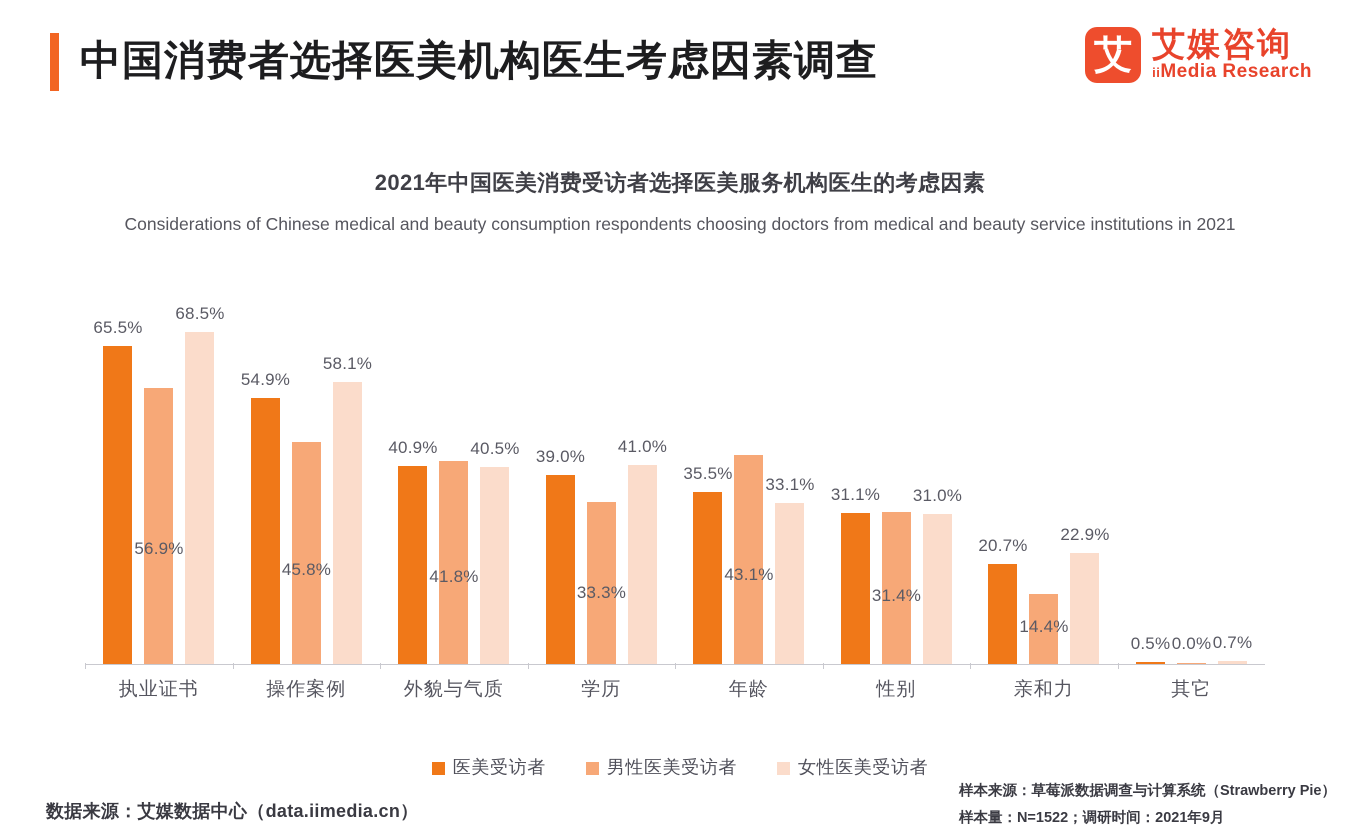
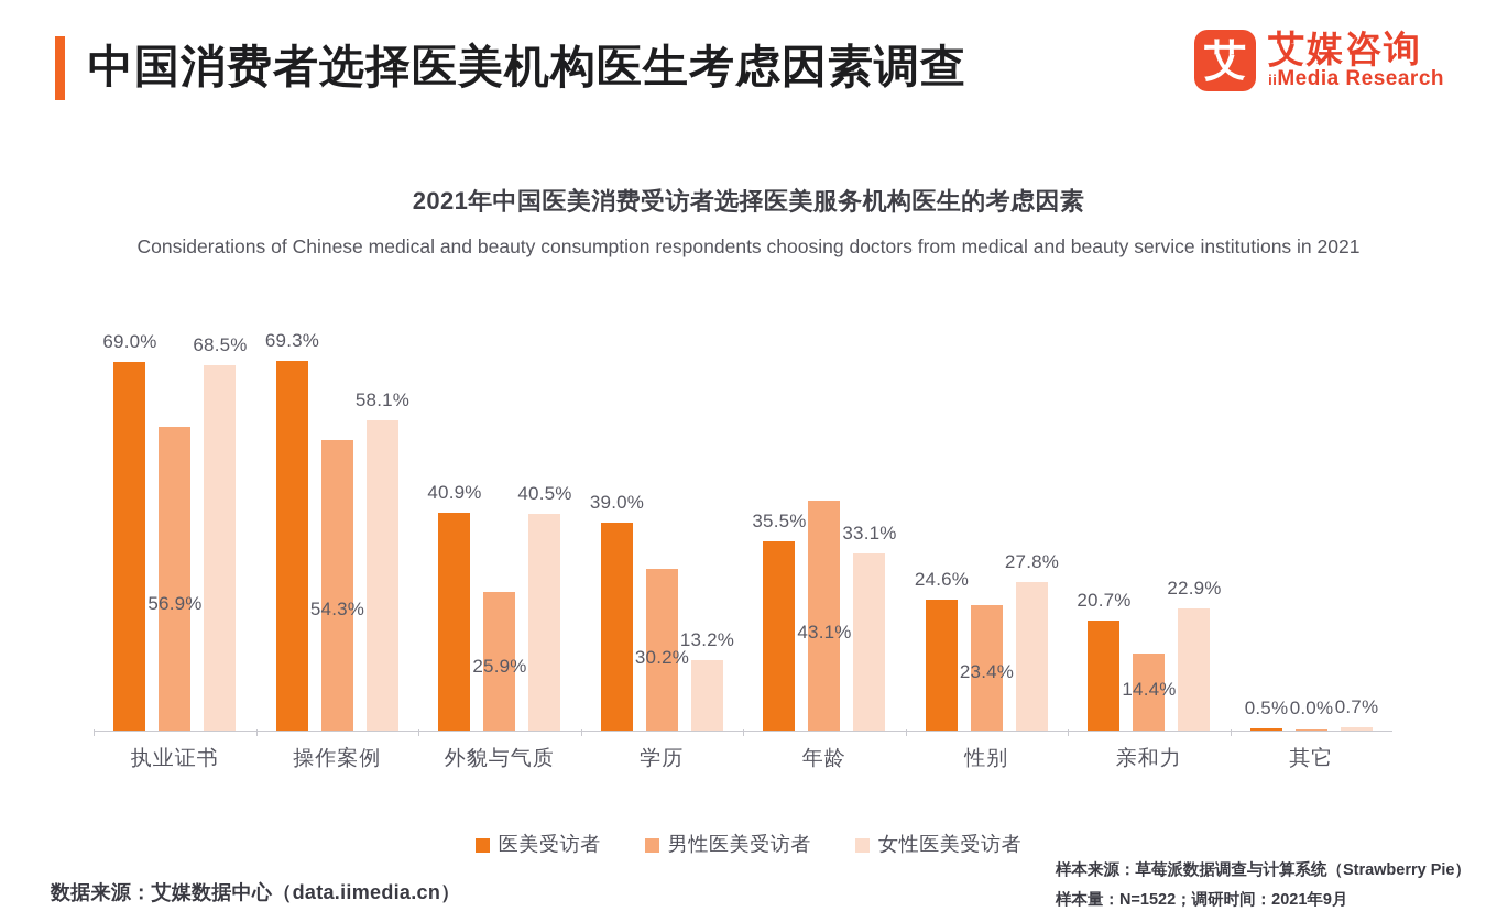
医美受访者/执业证书: 65.5% -> 69.0%
医美受访者/操作案例: 54.9% -> 69.3%
男性医美受访者/操作案例: 45.8% -> 54.3%
男性医美受访者/外貌与气质: 41.8% -> 25.9%
男性医美受访者/学历: 33.3% -> 30.2%
女性医美受访者/学历: 41.0% -> 13.2%
医美受访者/性别: 31.1% -> 24.6%
男性医美受访者/性别: 31.4% -> 23.4%
女性医美受访者/性别: 31.0% -> 27.8%
